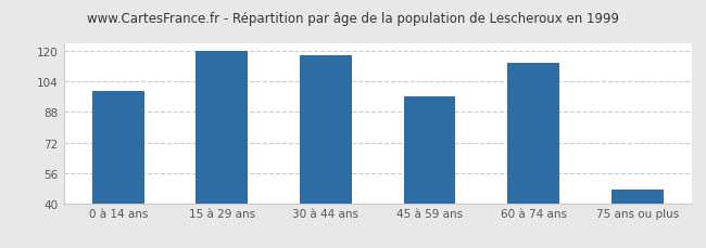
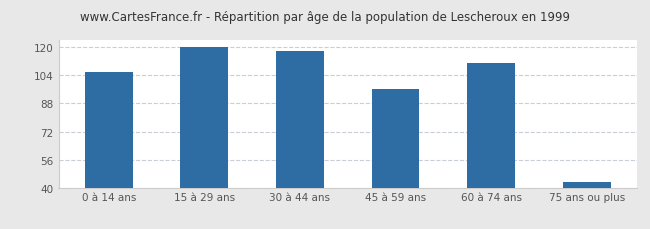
0 à 14 ans: 99 -> 106
60 à 74 ans: 114 -> 111
75 ans ou plus: 47 -> 43
